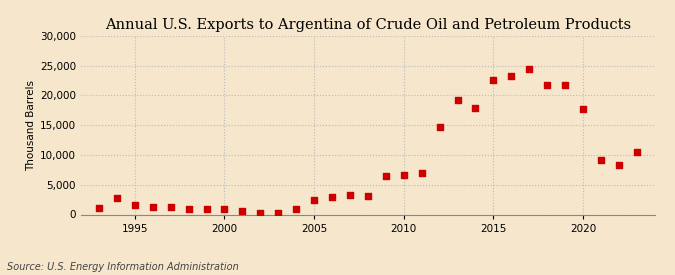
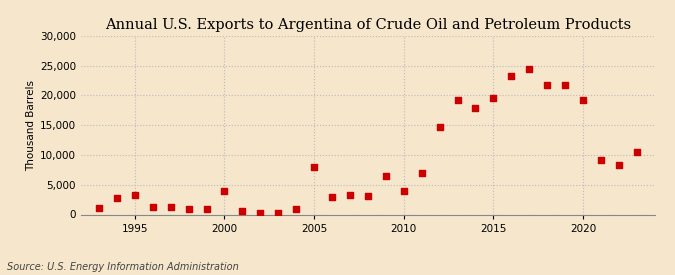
1995: 1,600 -> 3,200
2000: 1,000 -> 4,000
2005: 2,500 -> 8,000
2010: 6,700 -> 4,000
2015: 22,500 -> 19,600
2020: 17,700 -> 19,200
